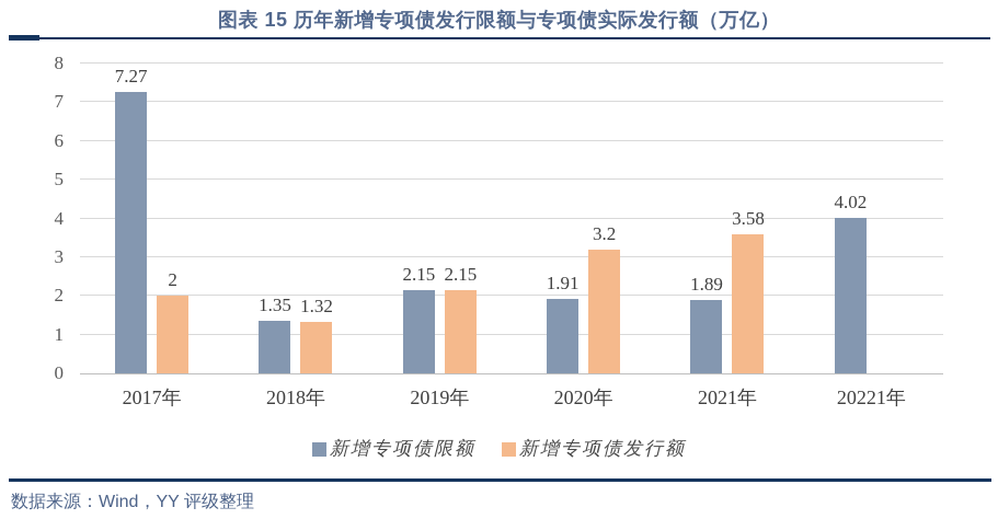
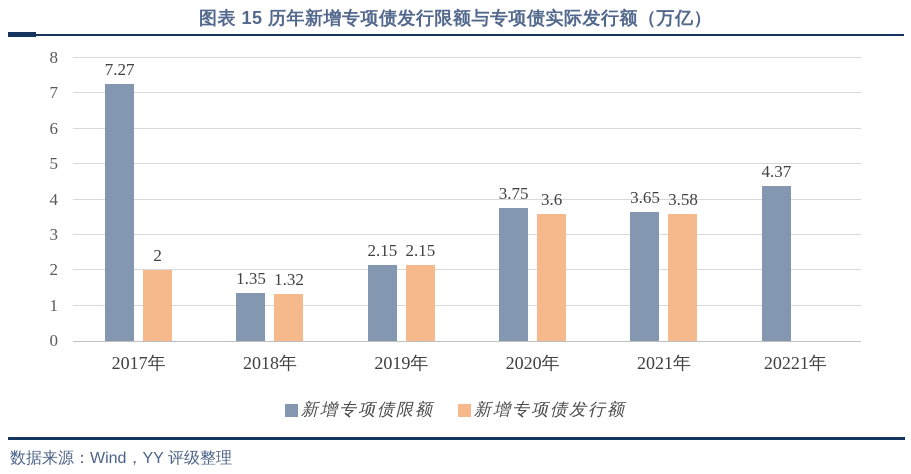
新增专项债限额/2020年: 1.91 -> 3.75
新增专项债发行额/2020年: 3.2 -> 3.6
新增专项债限额/2021年: 1.89 -> 3.65
新增专项债限额/20221年: 4.02 -> 4.37
